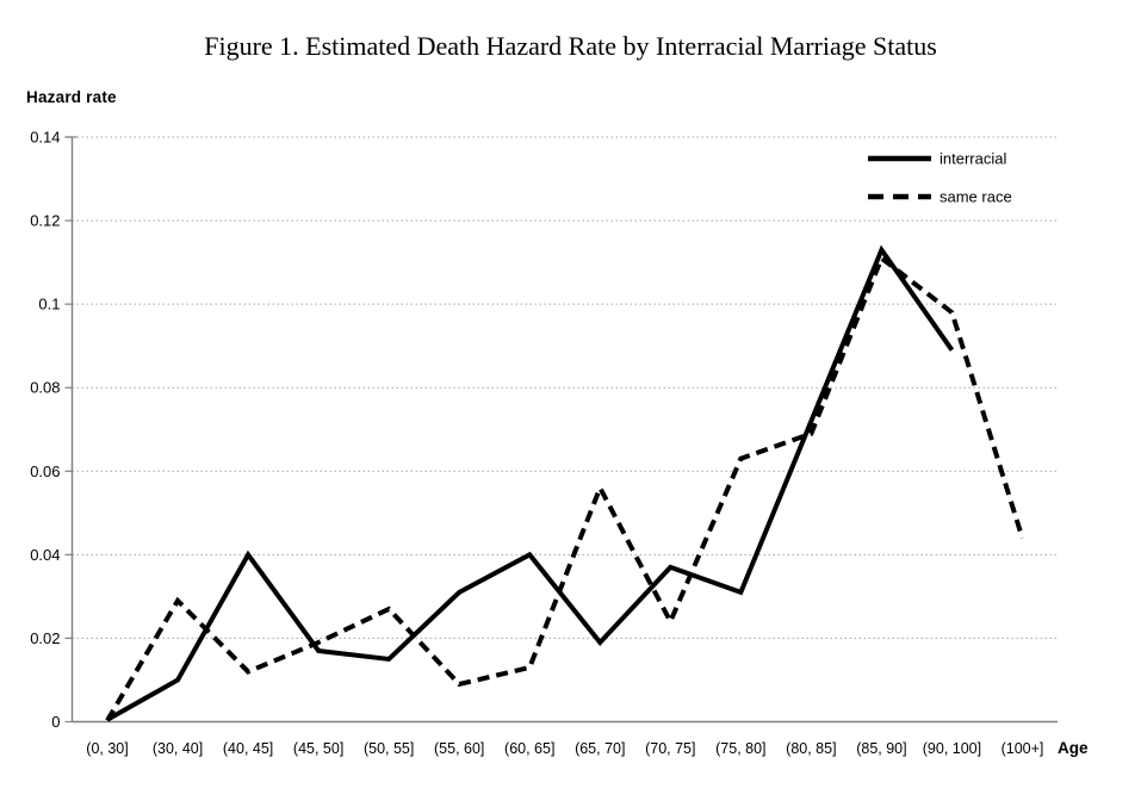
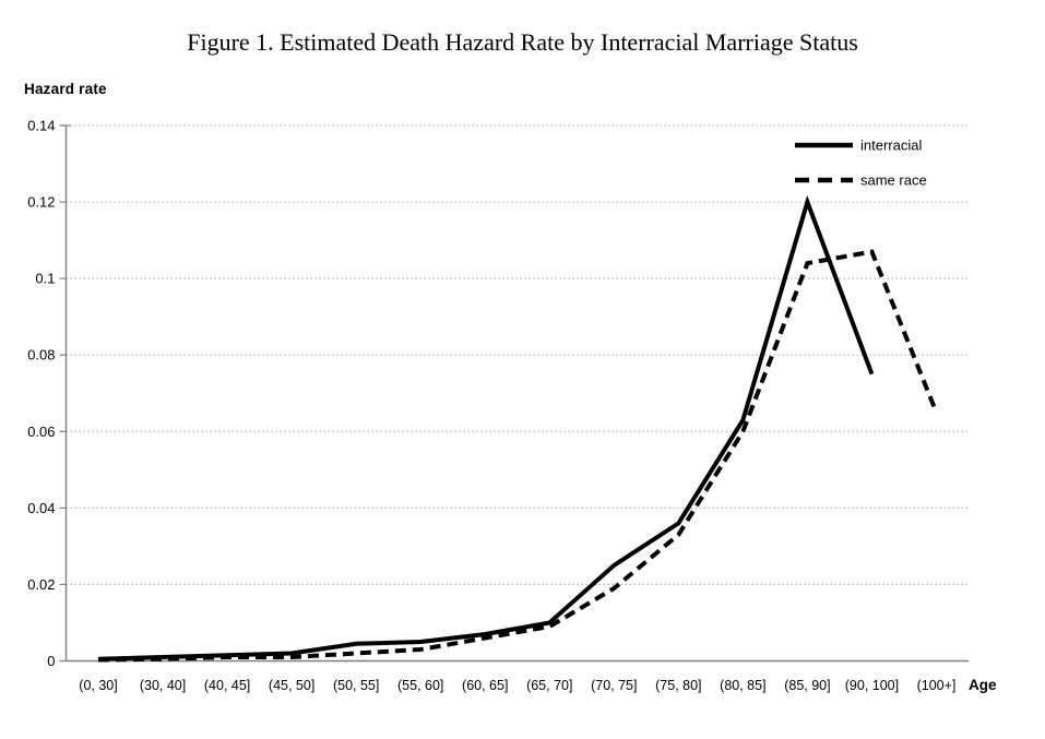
interracial/(30, 40]: 0.010 -> 0.001
same race/(30, 40]: 0.029 -> 0.001
interracial/(40, 45]: 0.040 -> 0.002
same race/(40, 45]: 0.012 -> 0.001
interracial/(45, 50]: 0.017 -> 0.002
same race/(45, 50]: 0.019 -> 0.001
interracial/(50, 55]: 0.015 -> 0.004
same race/(50, 55]: 0.027 -> 0.002
interracial/(55, 60]: 0.031 -> 0.005
same race/(55, 60]: 0.009 -> 0.003
interracial/(60, 65]: 0.040 -> 0.007
same race/(60, 65]: 0.013 -> 0.006
interracial/(65, 70]: 0.019 -> 0.010
same race/(65, 70]: 0.056 -> 0.009
interracial/(70, 75]: 0.037 -> 0.025
same race/(70, 75]: 0.024 -> 0.019
interracial/(75, 80]: 0.031 -> 0.036
same race/(75, 80]: 0.063 -> 0.033
interracial/(80, 85]: 0.072 -> 0.063
same race/(80, 85]: 0.069 -> 0.060
interracial/(85, 90]: 0.113 -> 0.120
same race/(85, 90]: 0.111 -> 0.104
interracial/(90, 100]: 0.089 -> 0.075
same race/(90, 100]: 0.098 -> 0.107
same race/(100+]: 0.044 -> 0.065
